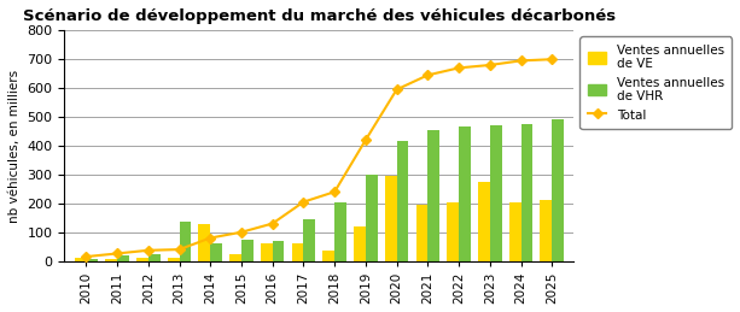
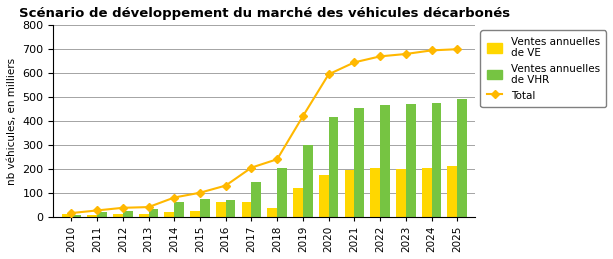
Ventes annuelles de VHR/2013: 135 -> 30
Ventes annuelles de VE/2014: 130 -> 20
Ventes annuelles de VE/2020: 295 -> 175
Ventes annuelles de VE/2023: 275 -> 200
